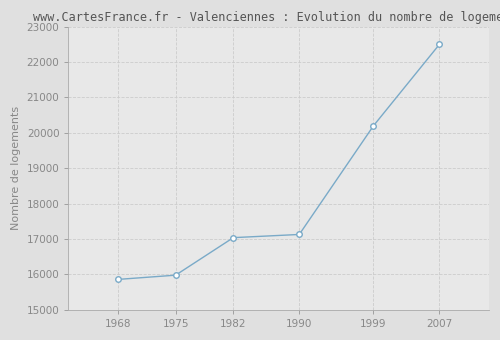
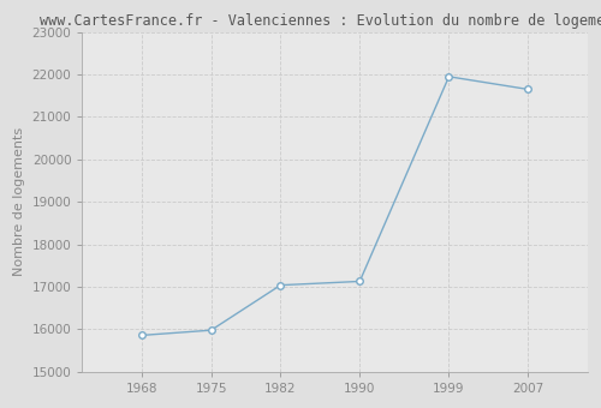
1999: 20200 -> 21950
2007: 22500 -> 21650
